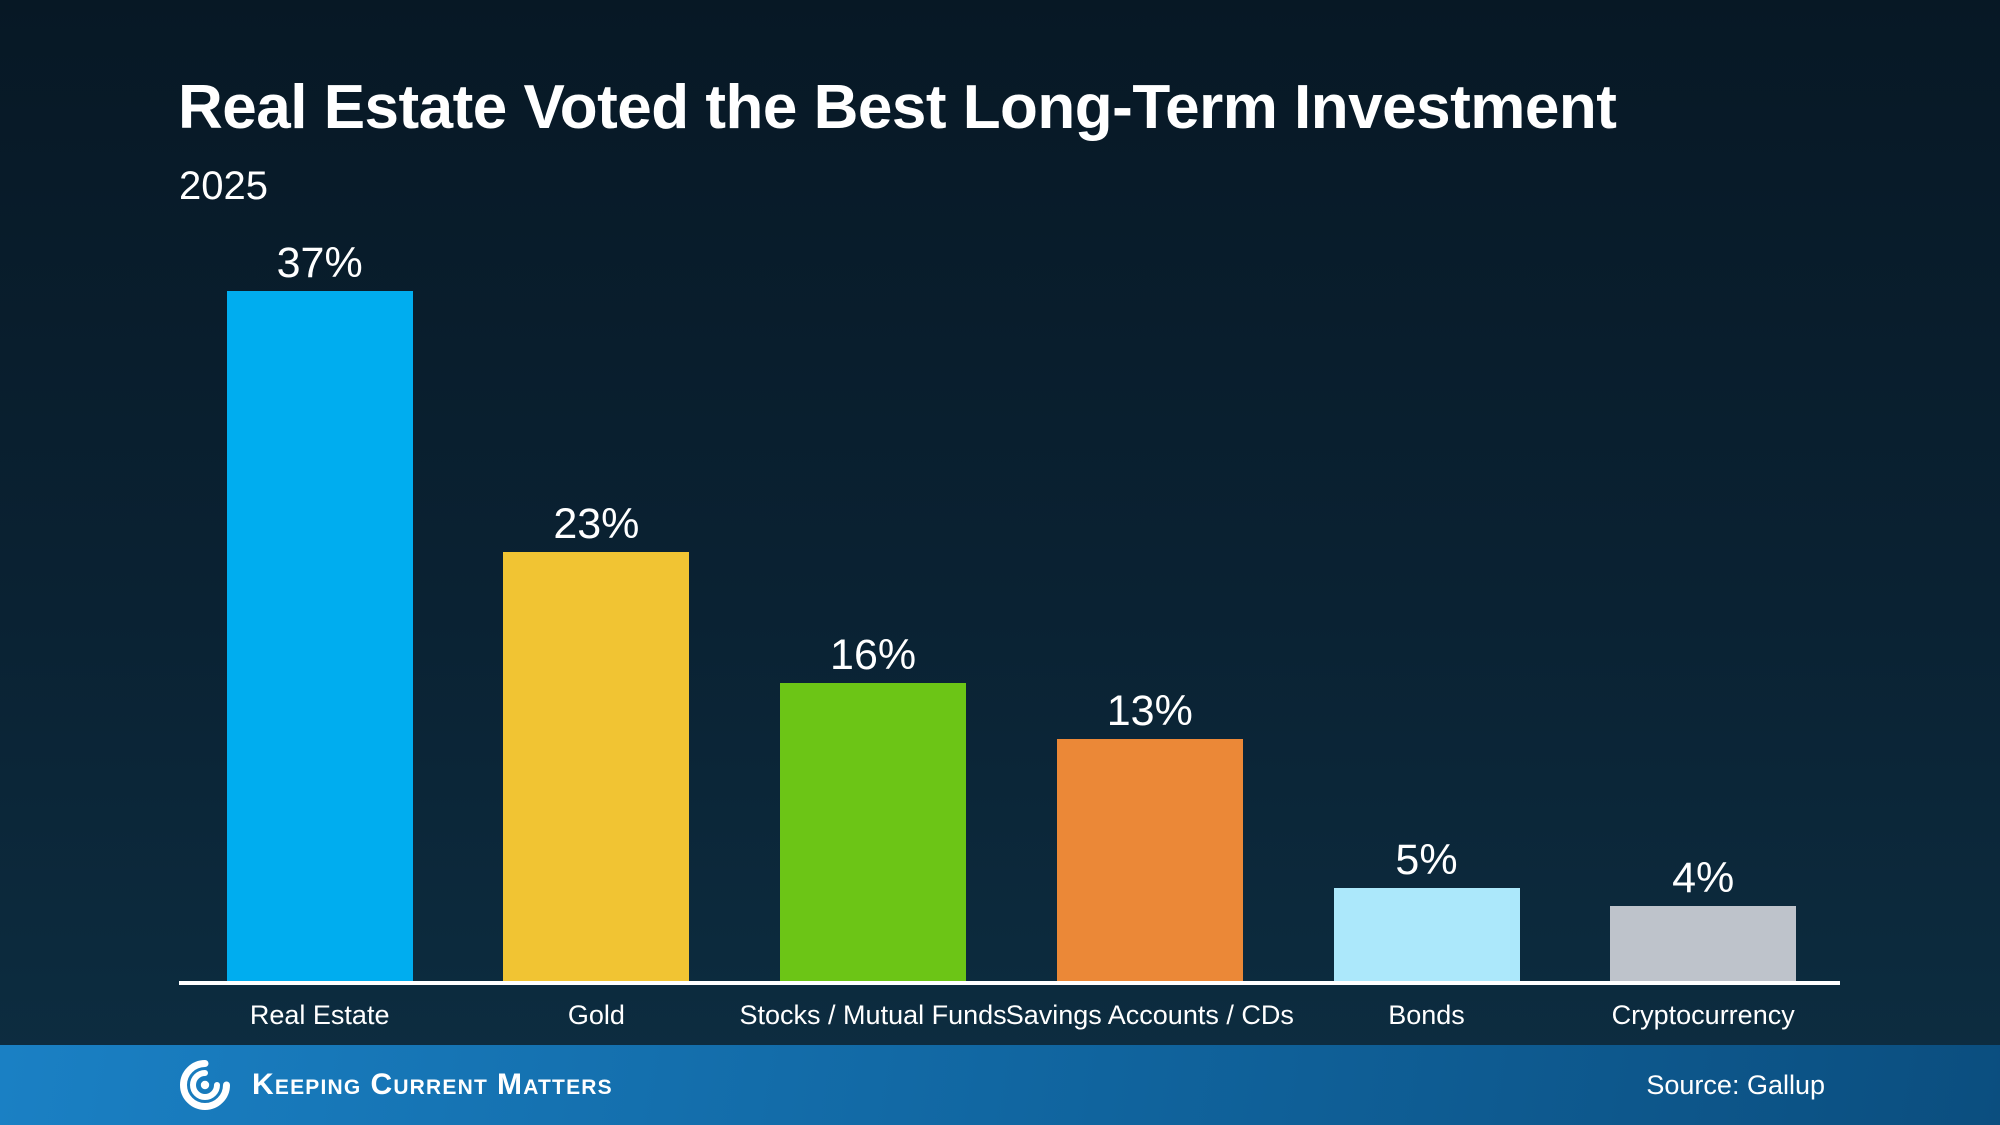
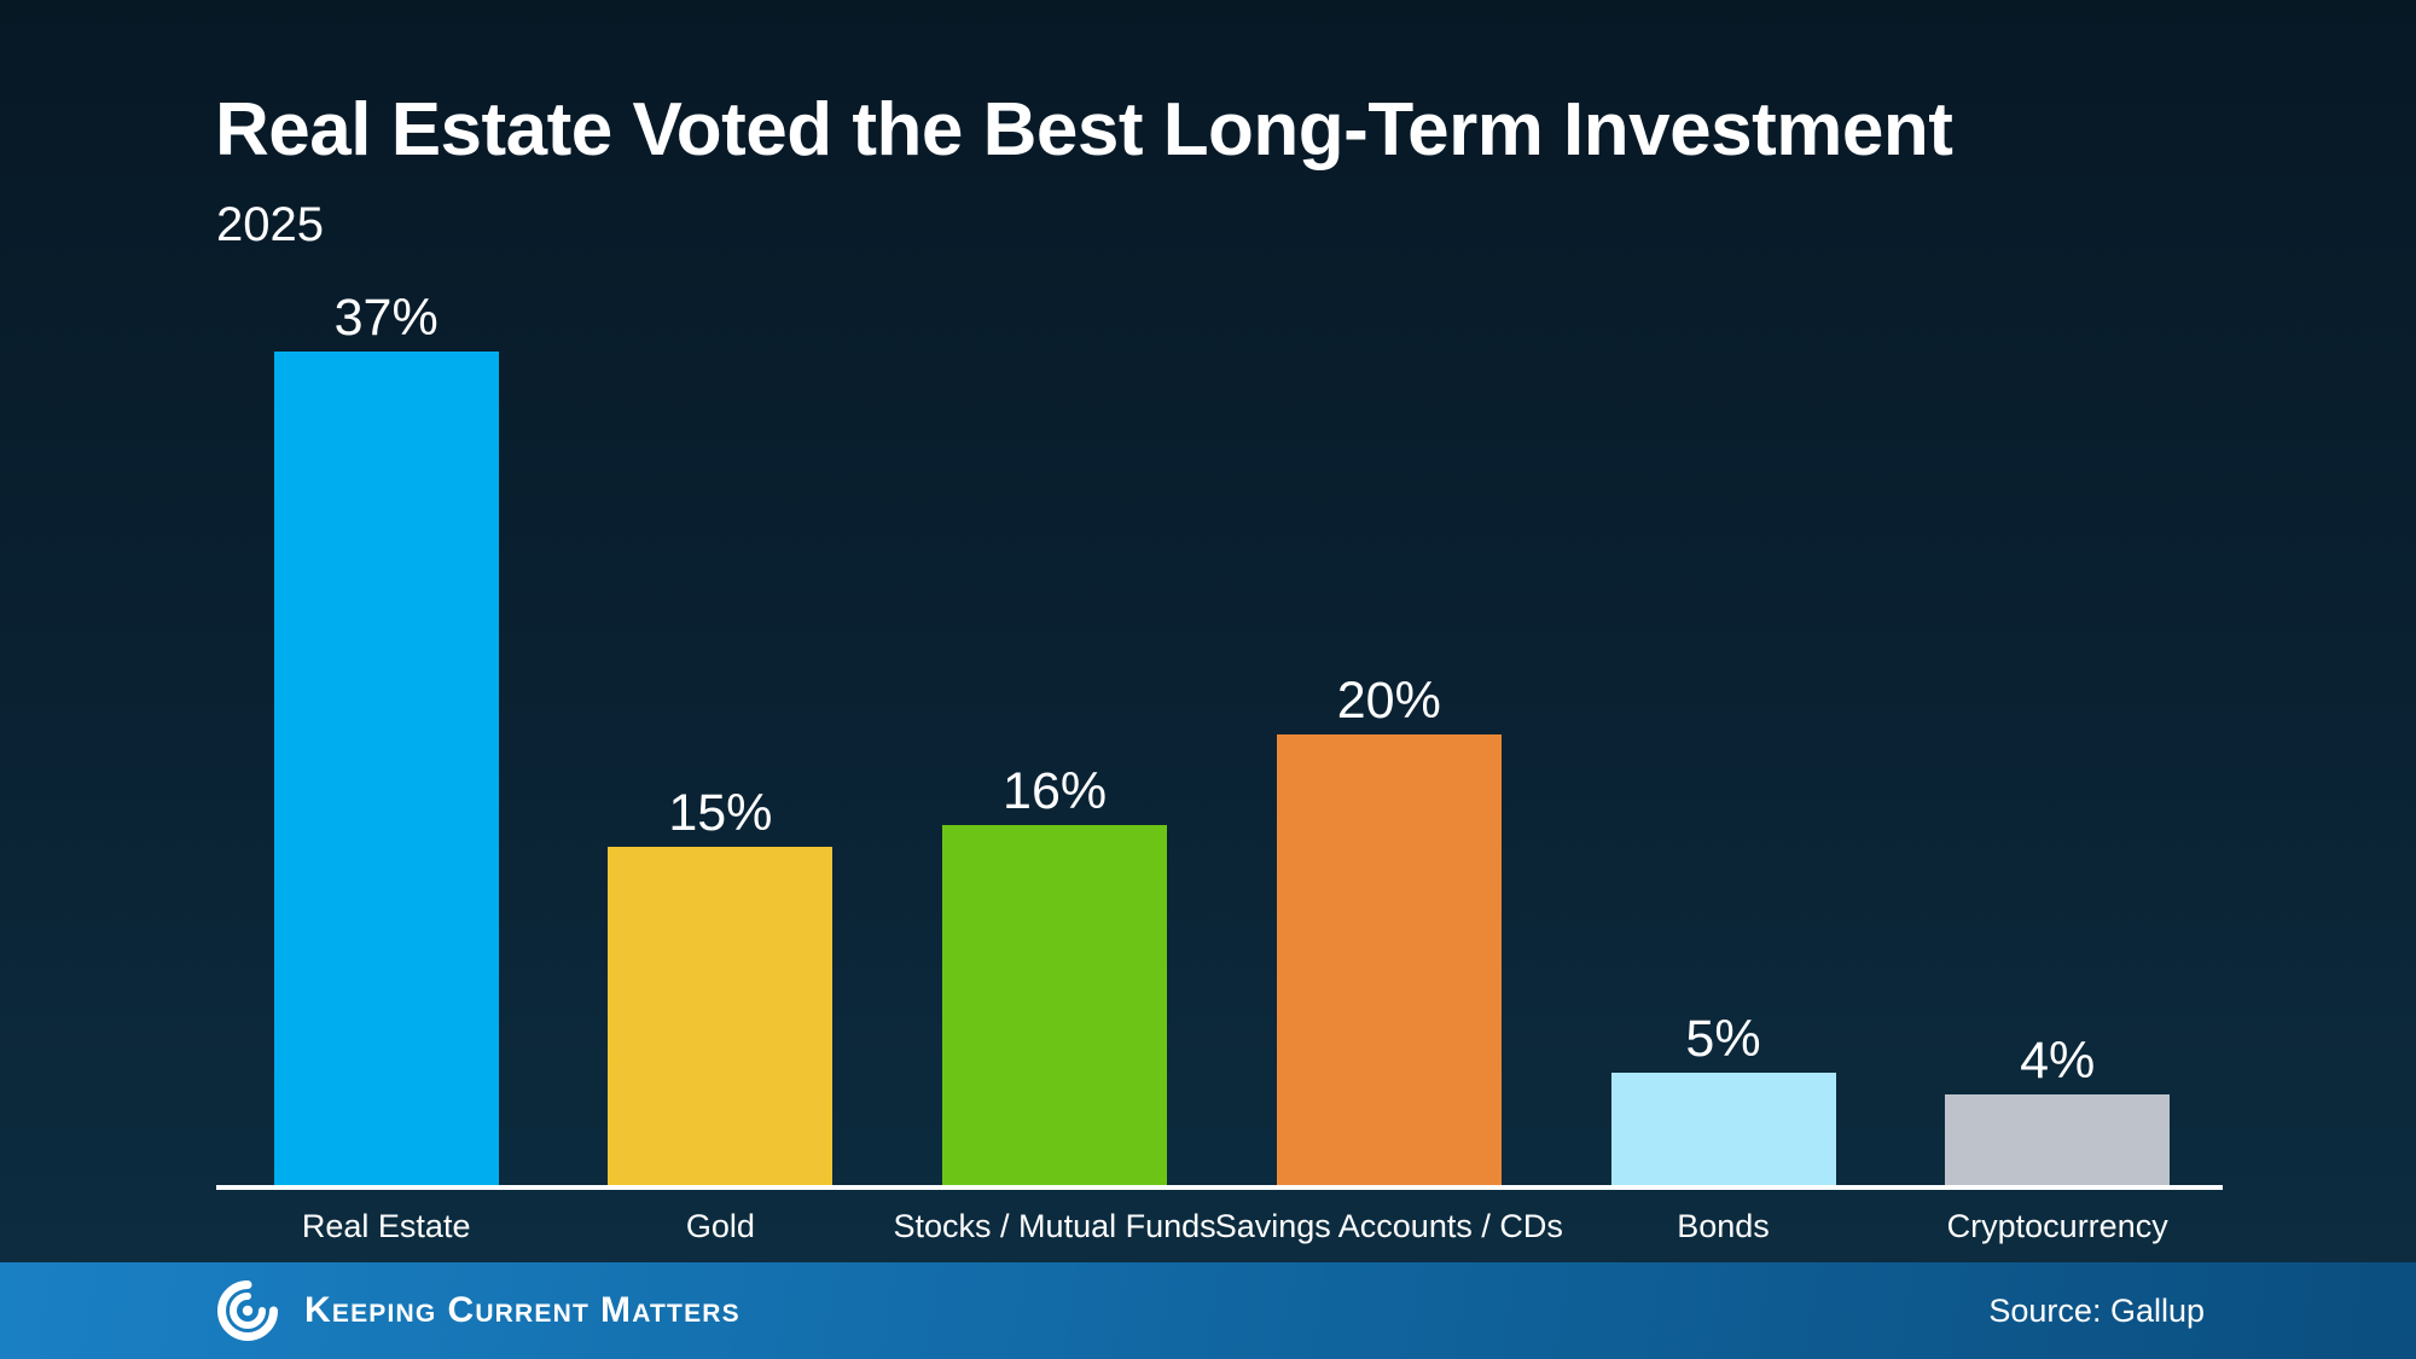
Gold: 23% -> 15%
Savings Accounts / CDs: 13% -> 20%
